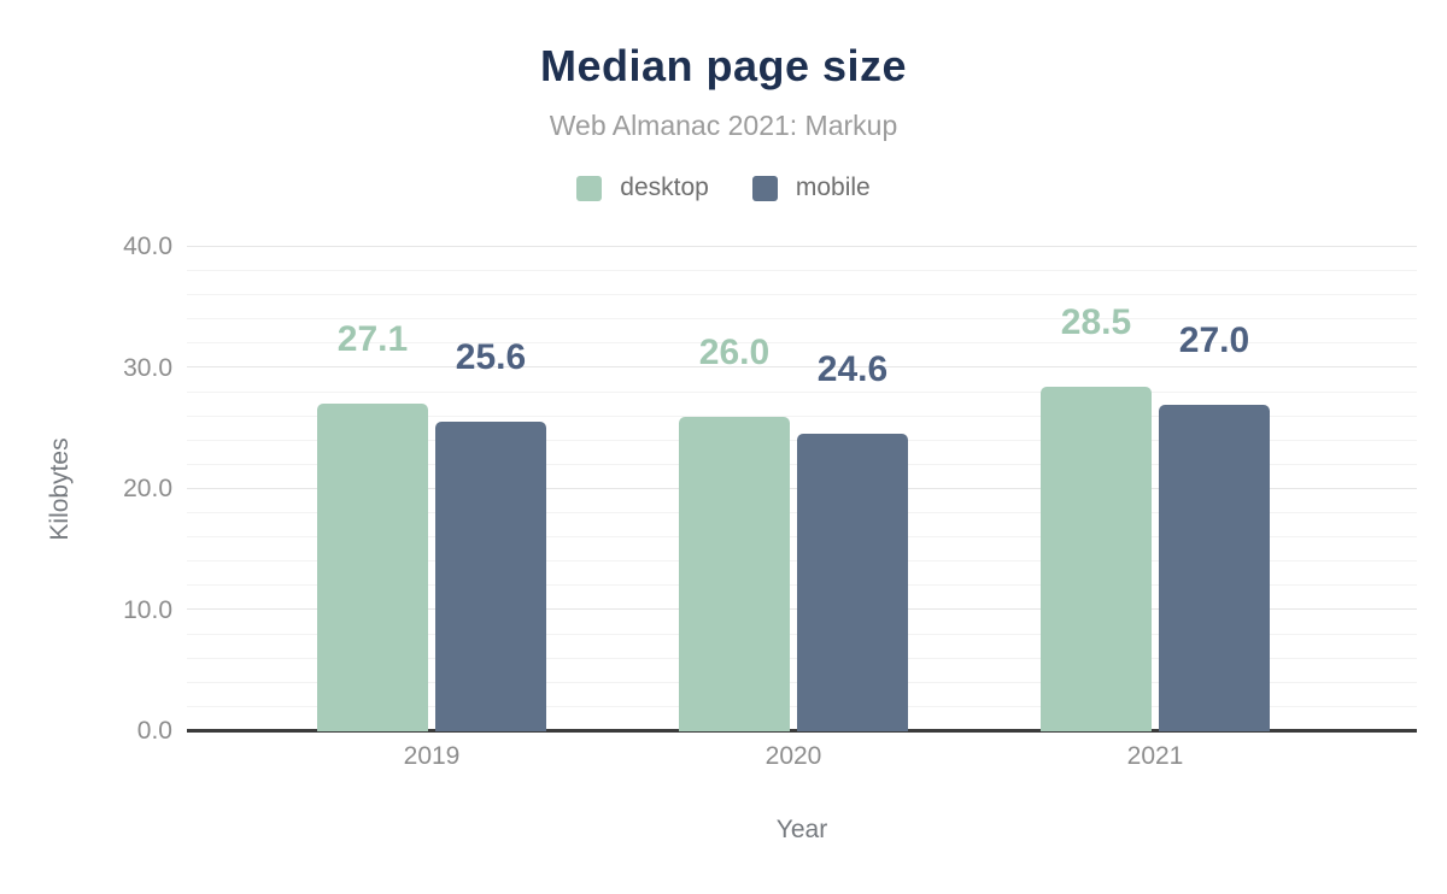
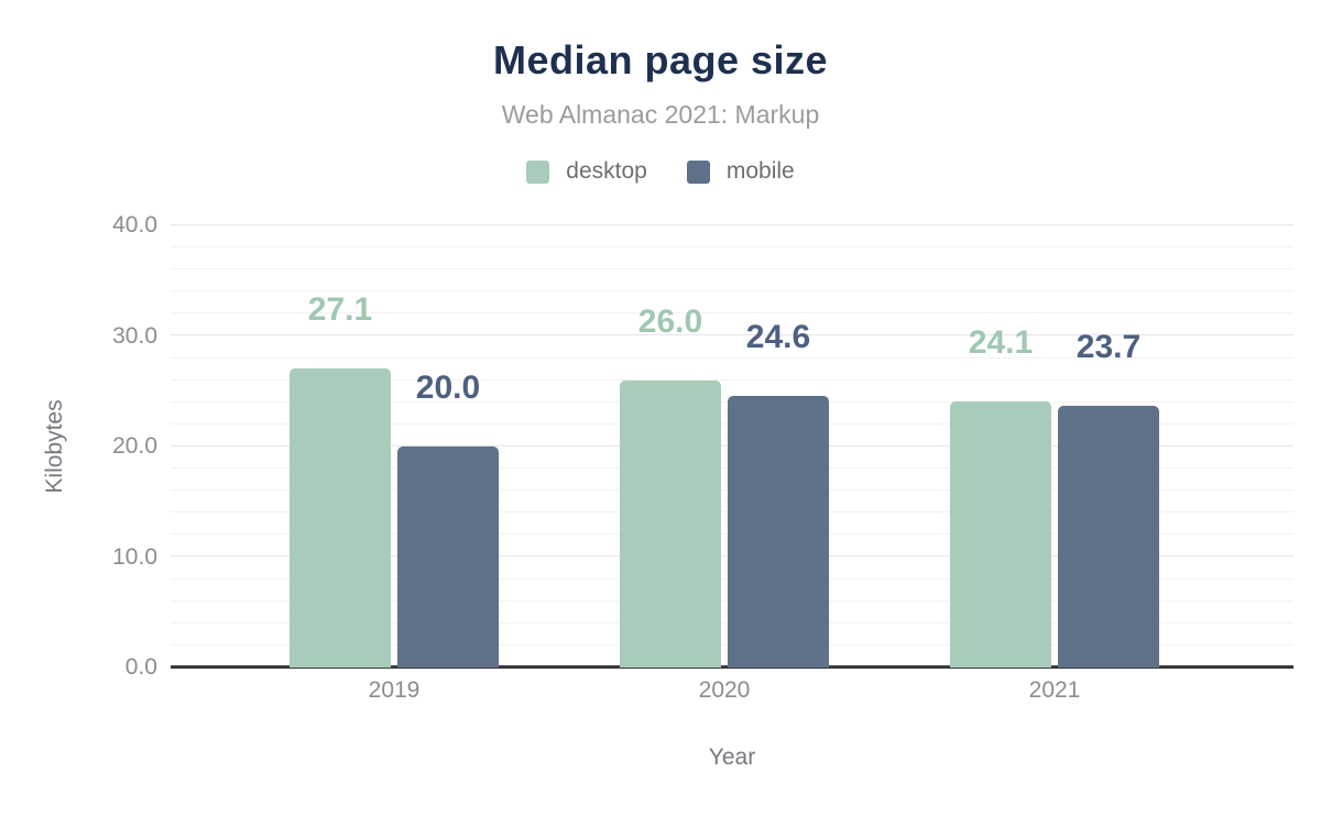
mobile/2019: 25.6 -> 20.0
desktop/2021: 28.5 -> 24.1
mobile/2021: 27.0 -> 23.7
